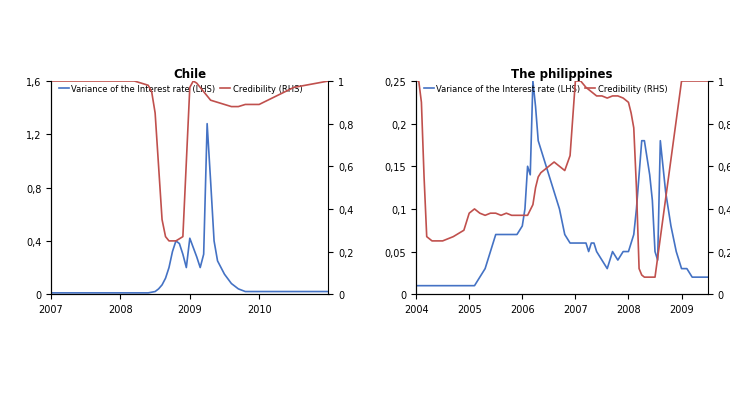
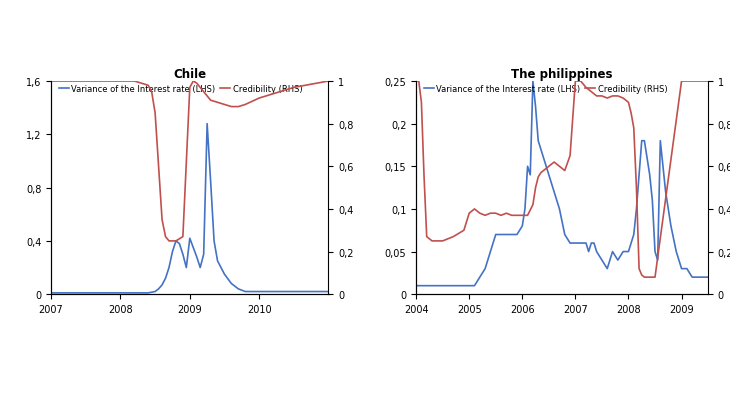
Chile/Credibility (RHS)/2010: 0,89 -> 0,92
